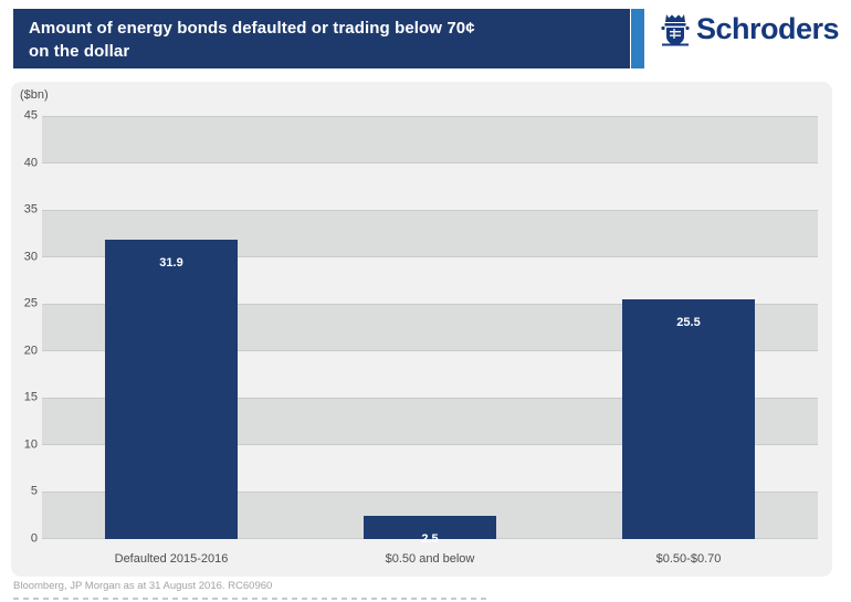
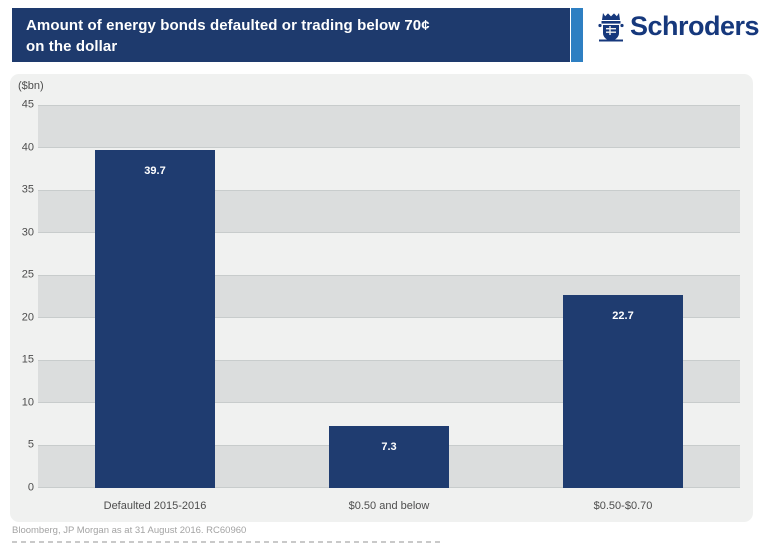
Defaulted 2015-2016: 31.9 -> 39.7
$0.50 and below: 2.5 -> 7.3
$0.50-$0.70: 25.5 -> 22.7
